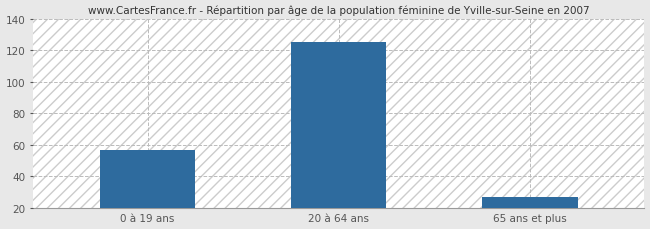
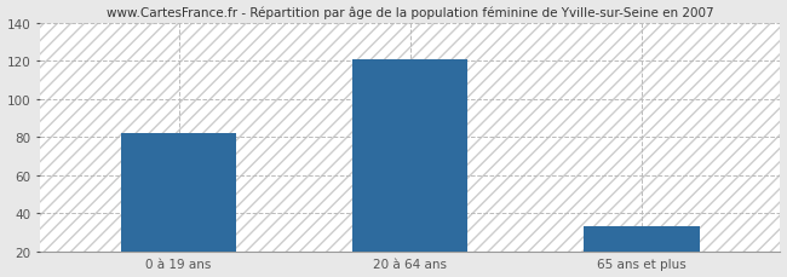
0 à 19 ans: 57 -> 82
20 à 64 ans: 125 -> 121
65 ans et plus: 27 -> 33
